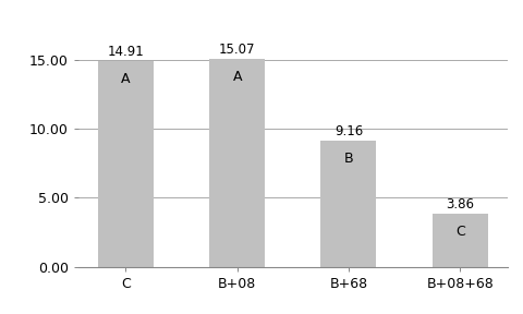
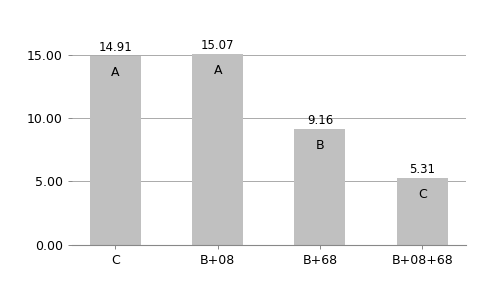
B+08+68: 3.86 -> 5.31
